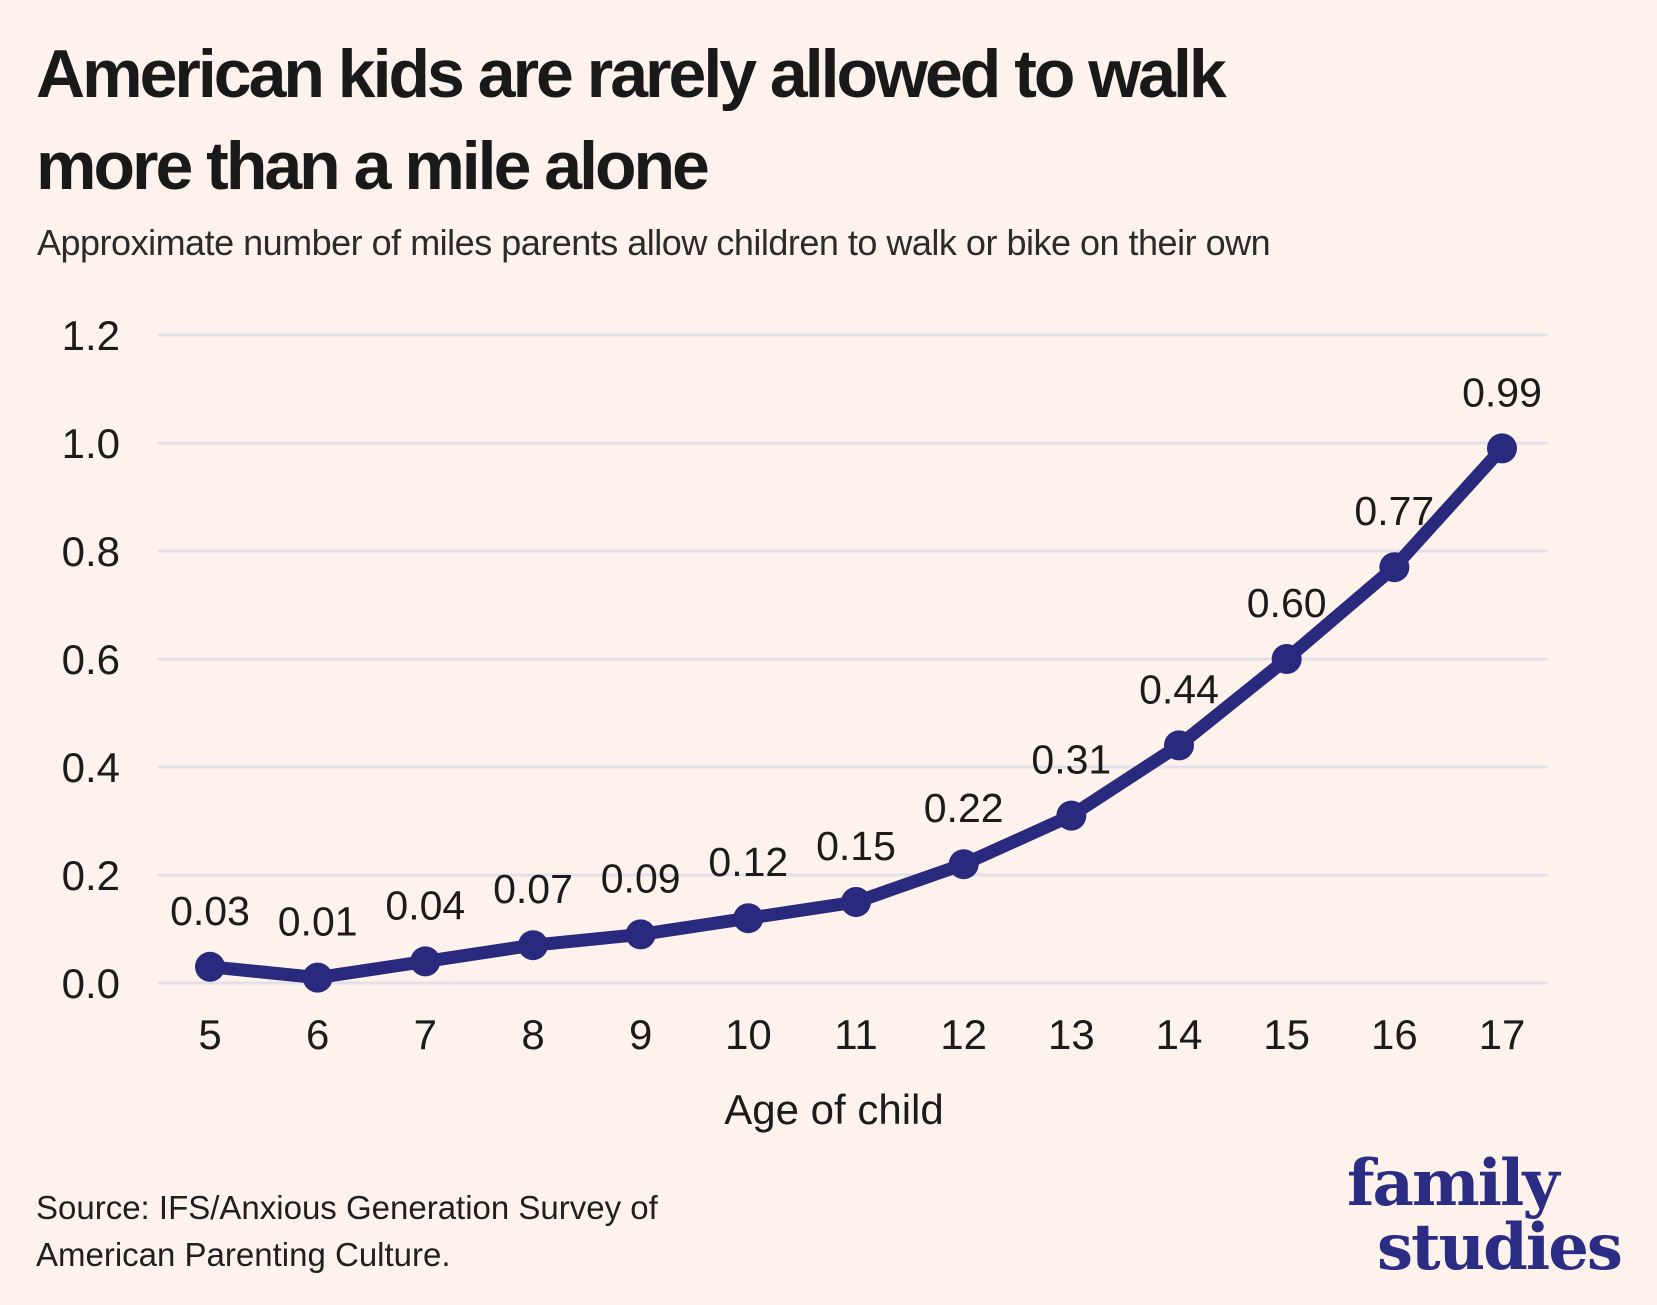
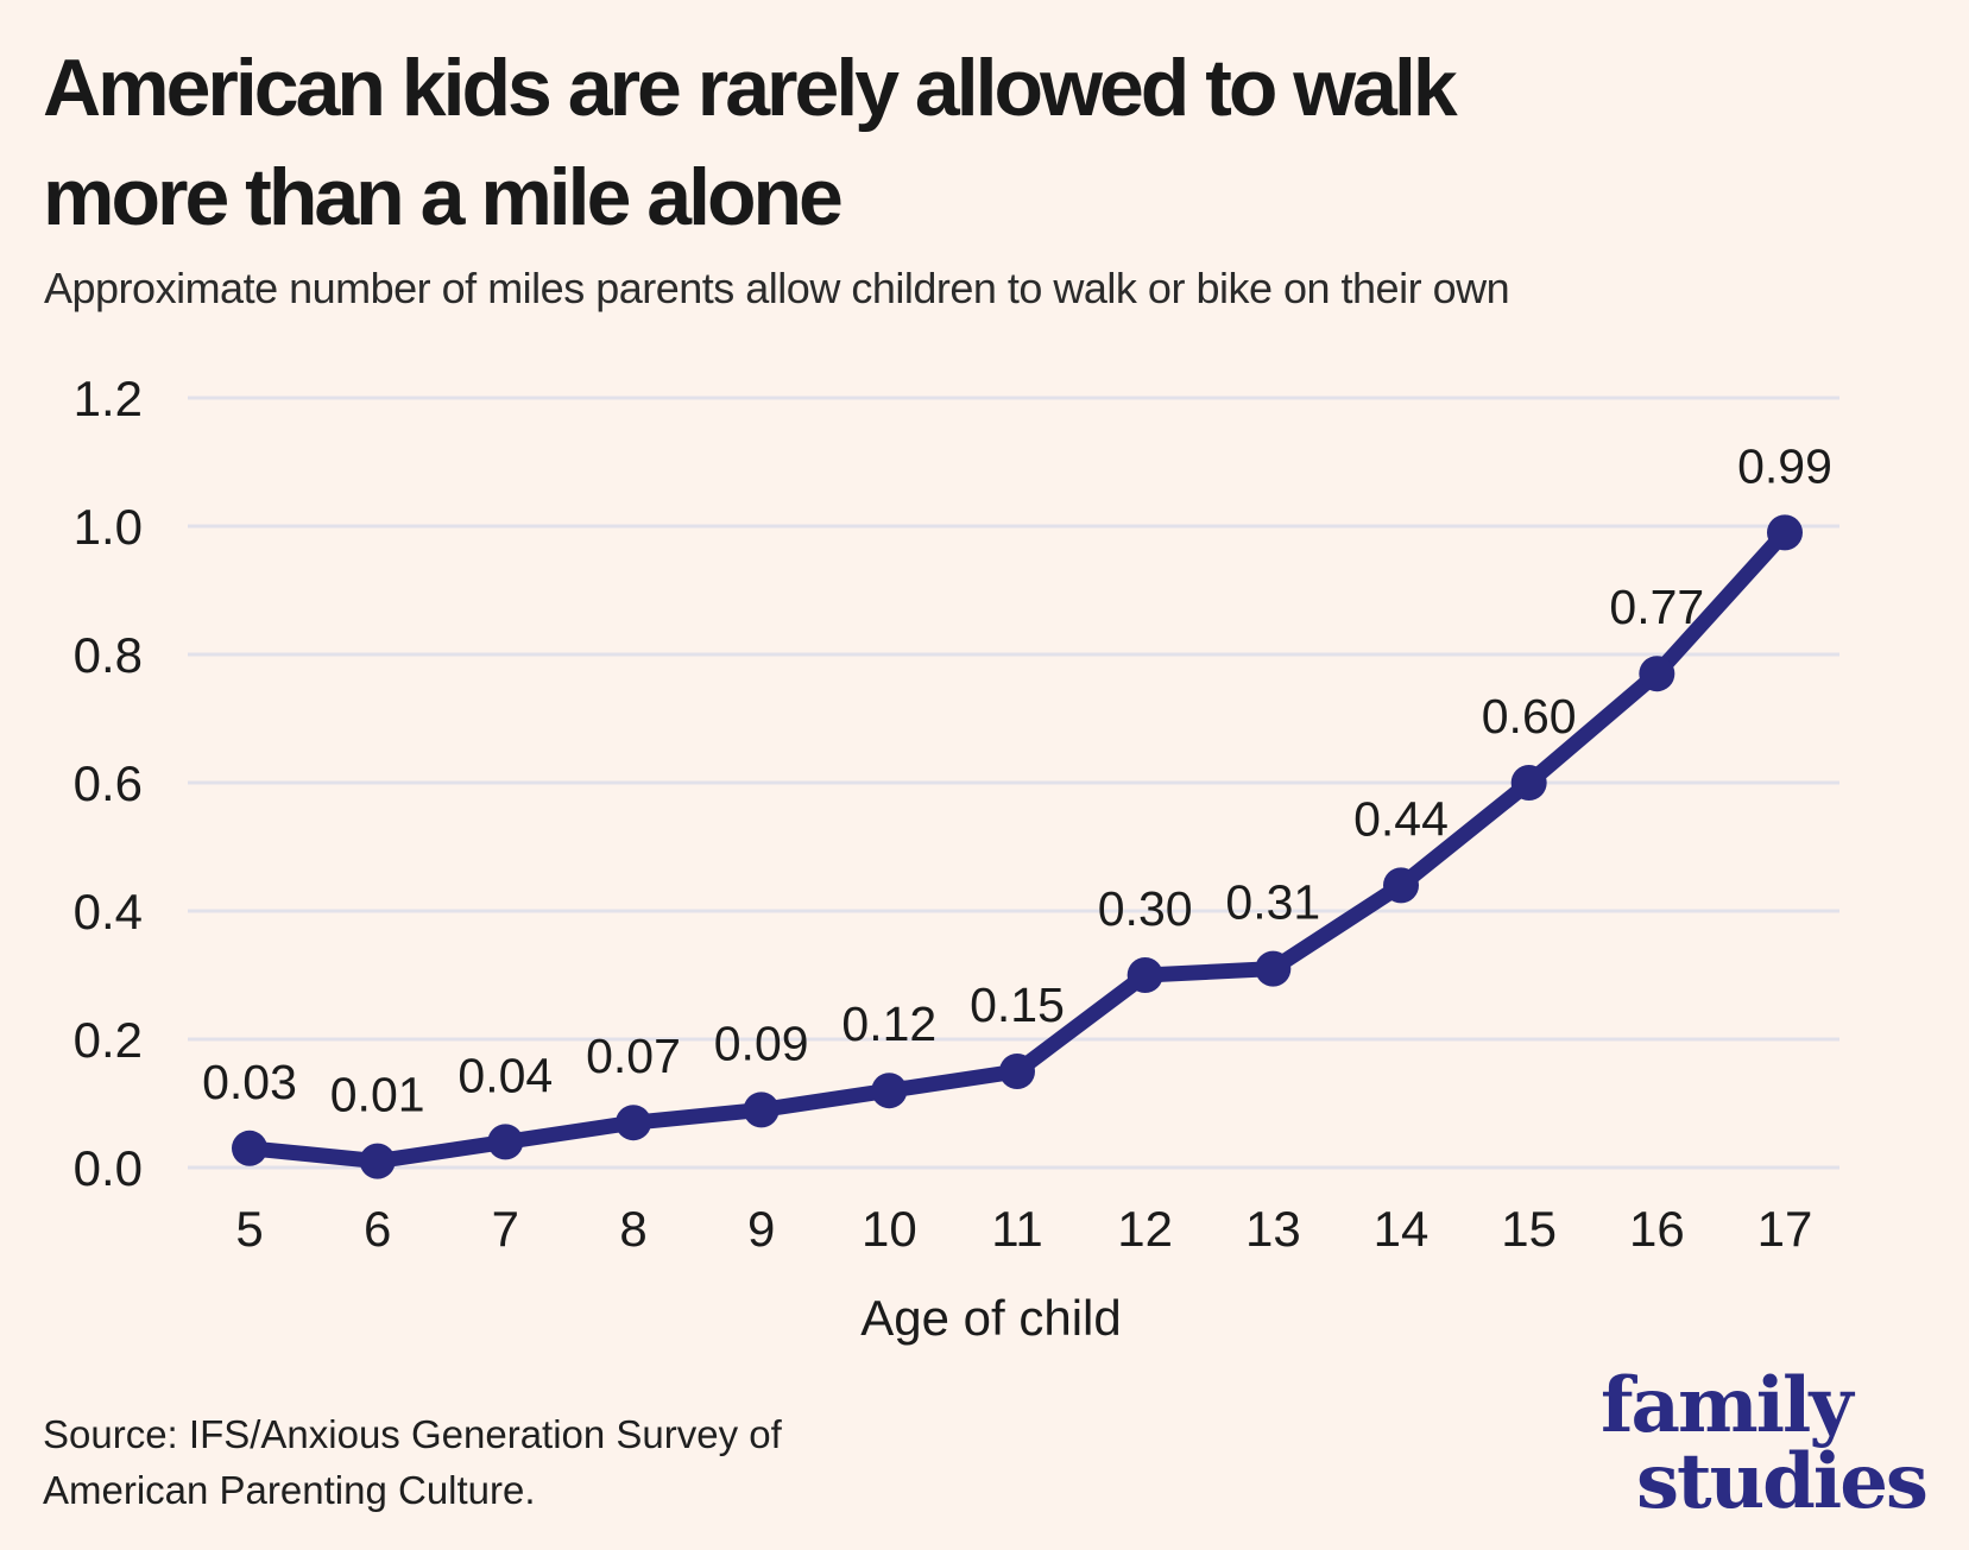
12: 0.22 -> 0.30
